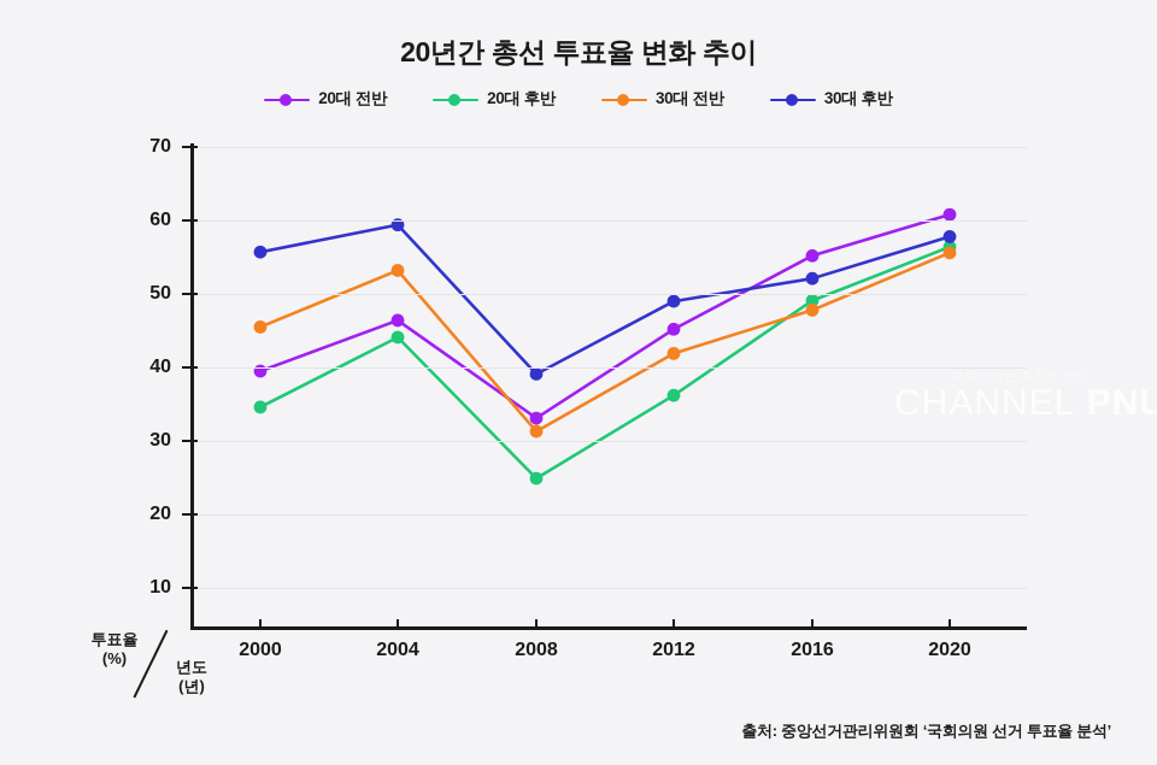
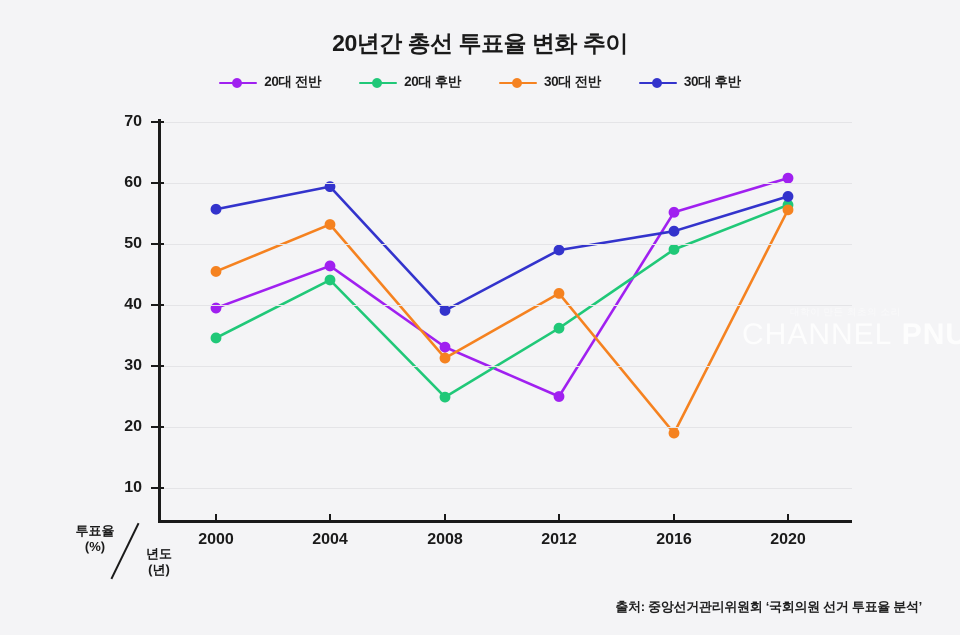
20대 전반/2012: 45 -> 25
30대 전반/2016: 48 -> 19
